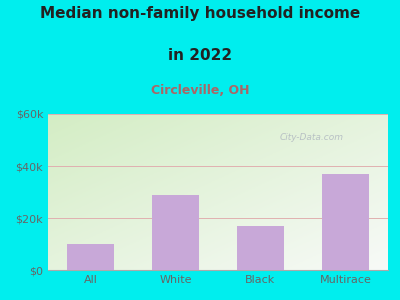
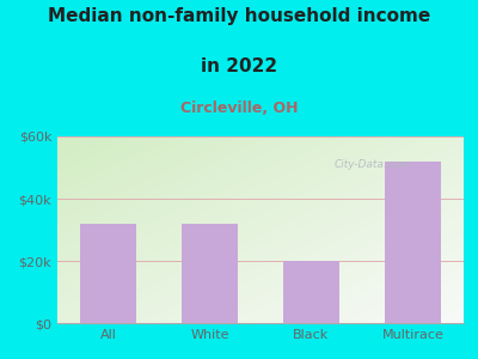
All: $10k -> $32k
White: $29k -> $32k
Black: $17k -> $20k
Multirace: $37k -> $52k
